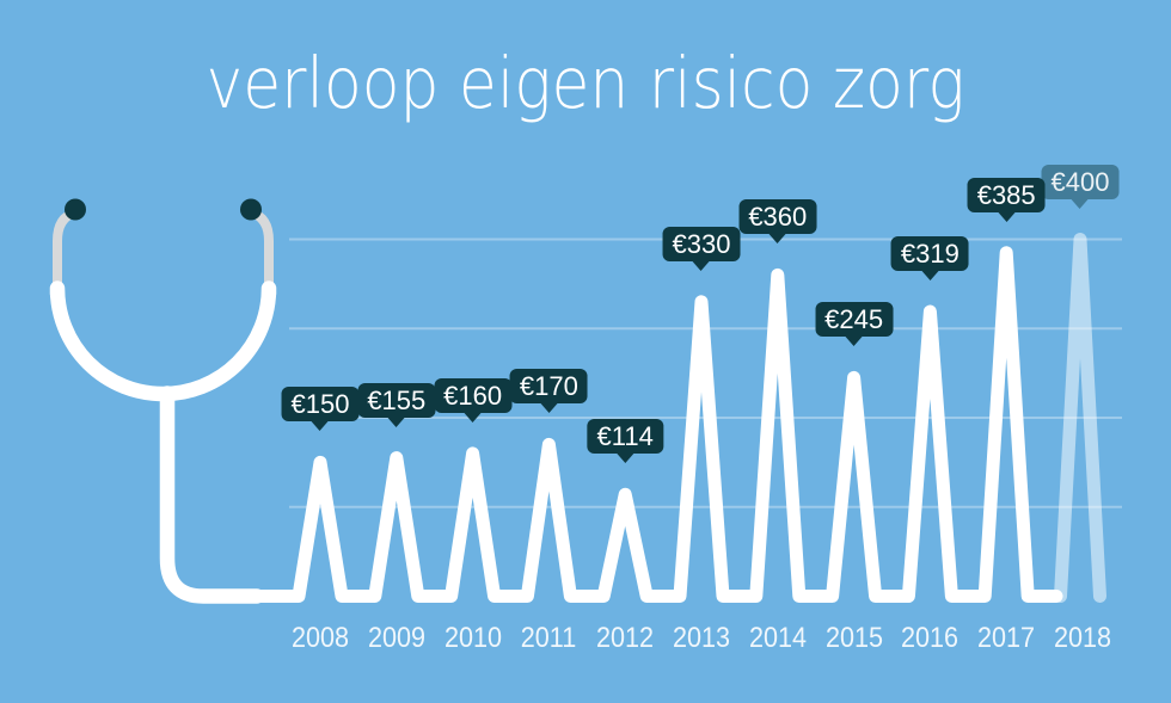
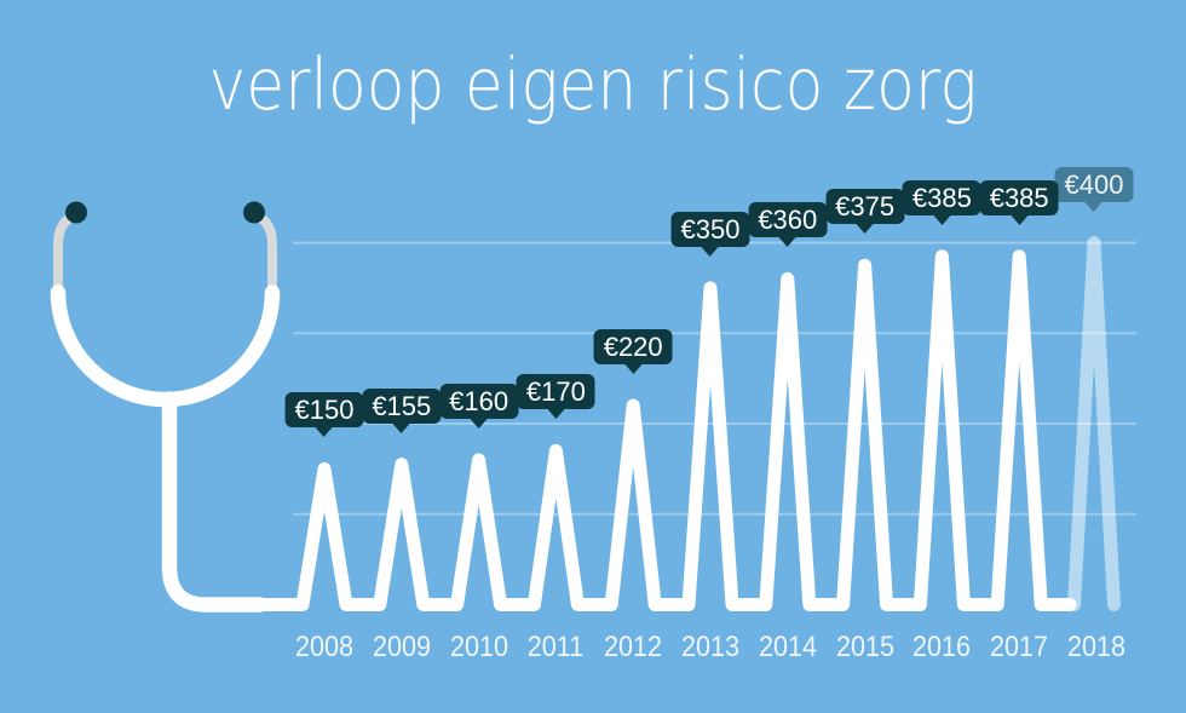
2012: €114 -> €220
2013: €330 -> €350
2015: €245 -> €375
2016: €319 -> €385
